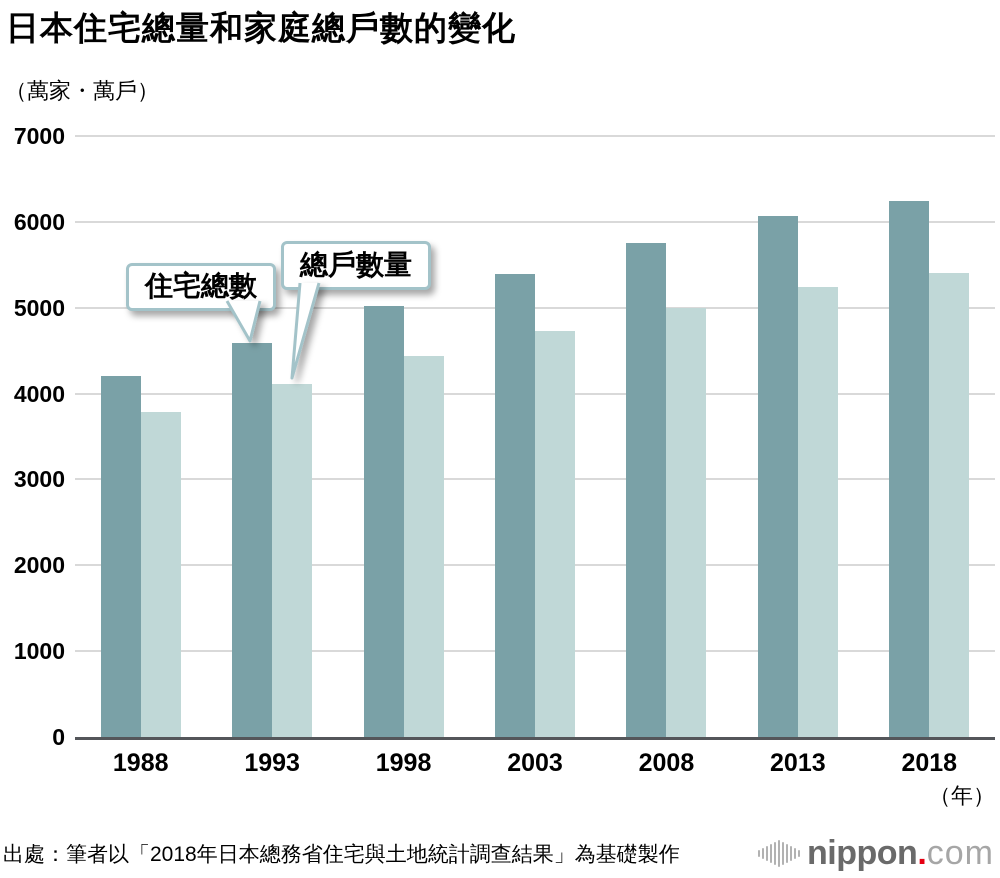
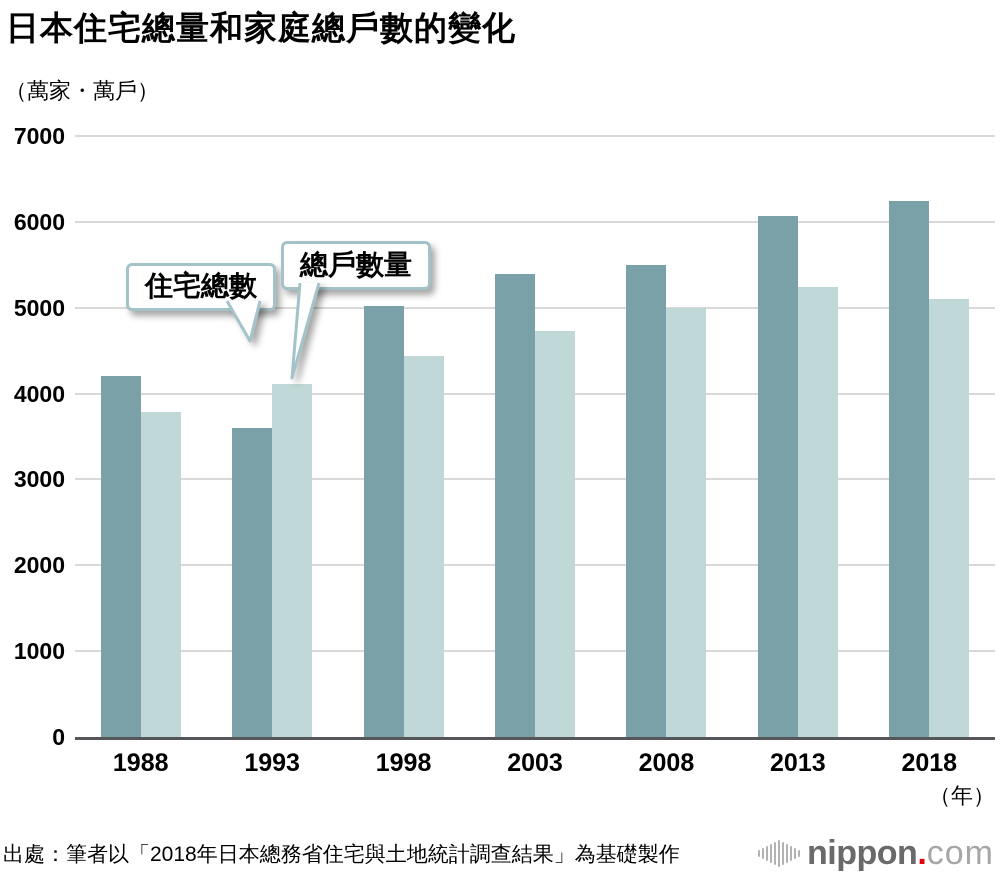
住宅總數/1993: 4600 -> 3600
住宅總數/2008: 5800 -> 5500
總戶數量/2018: 5400 -> 5100
